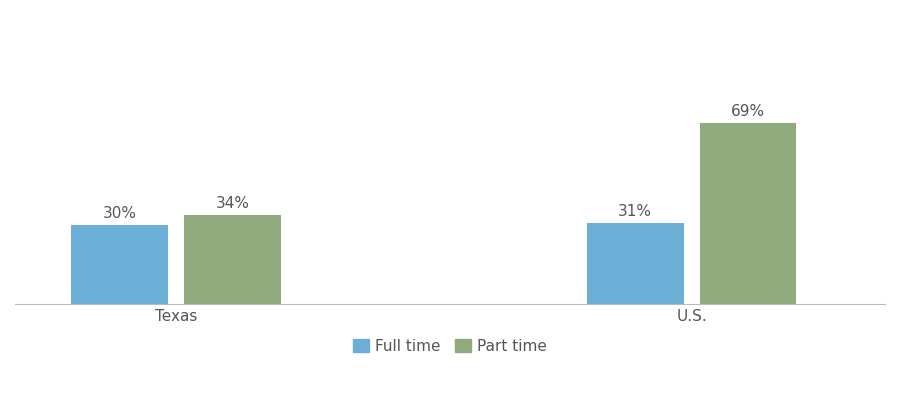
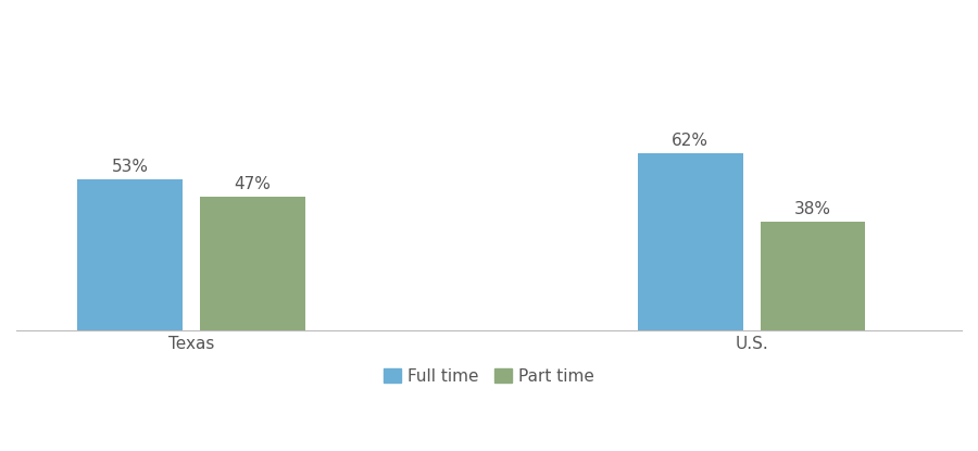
Full time/Texas: 30% -> 53%
Part time/Texas: 34% -> 47%
Full time/U.S.: 31% -> 62%
Part time/U.S.: 69% -> 38%
